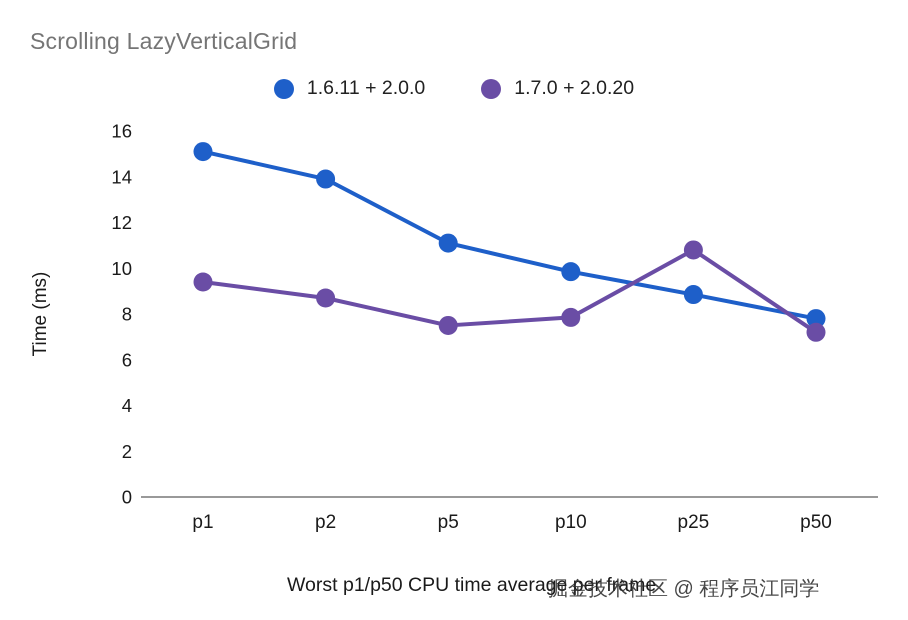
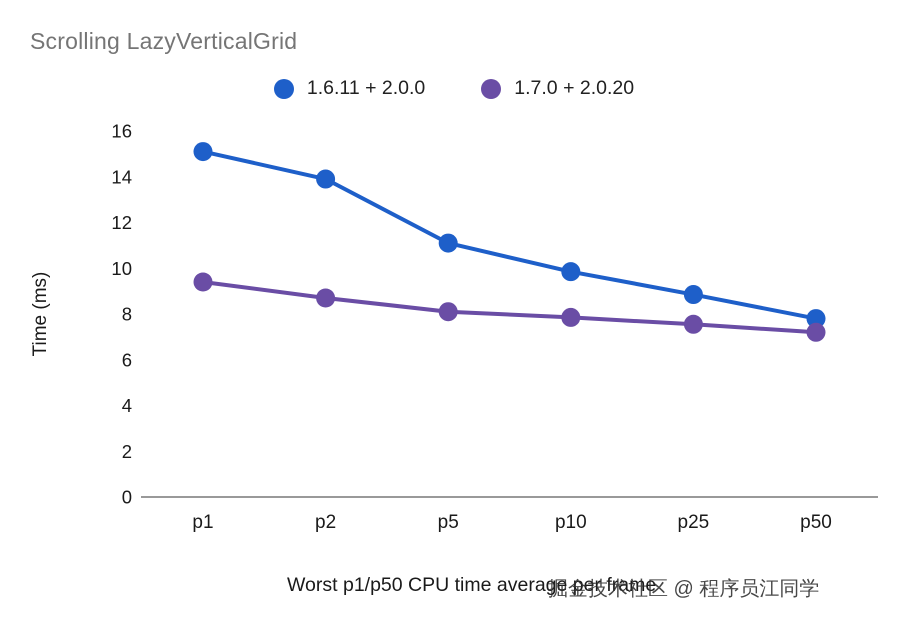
1.7.0 + 2.0.20/p5: 7.5 -> 8.1
1.7.0 + 2.0.20/p25: 10.8 -> 7.5
